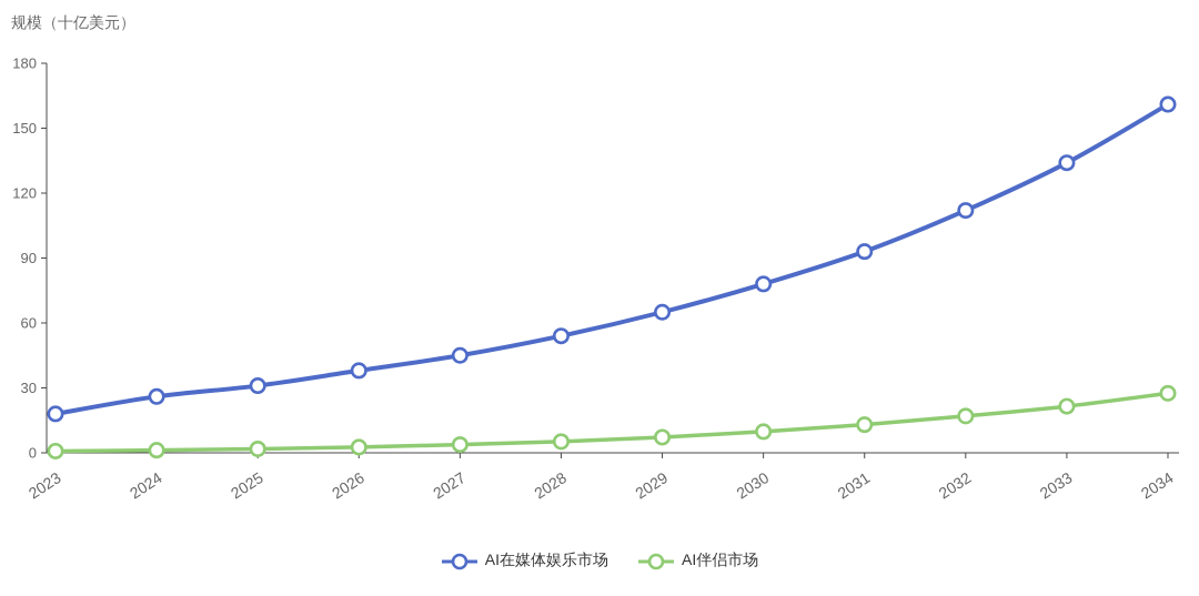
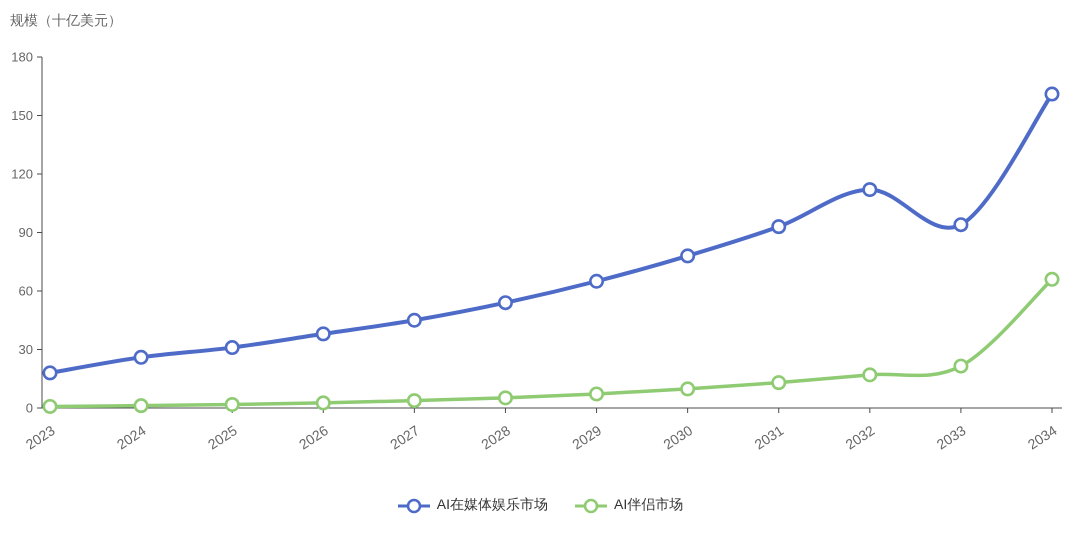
AI在媒体娱乐市场/2033: 134 -> 94
AI伴侣市场/2034: 28 -> 66
